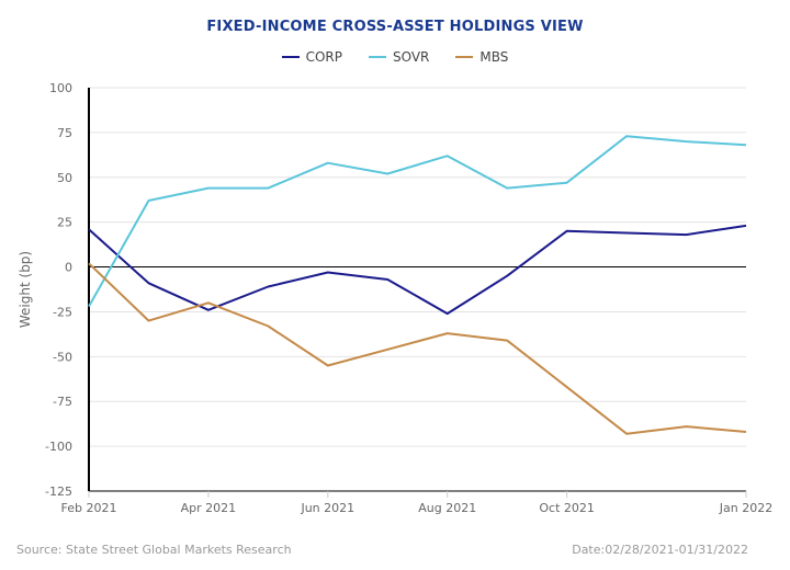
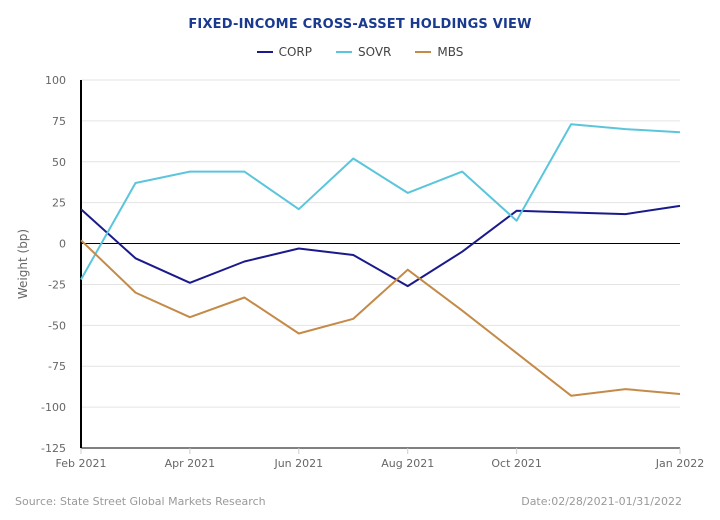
MBS/Apr 2021: -20 -> -45
SOVR/Jun 2021: 58 -> 21
SOVR/Aug 2021: 62 -> 31
MBS/Aug 2021: -37 -> -16
SOVR/Oct 2021: 47 -> 14
